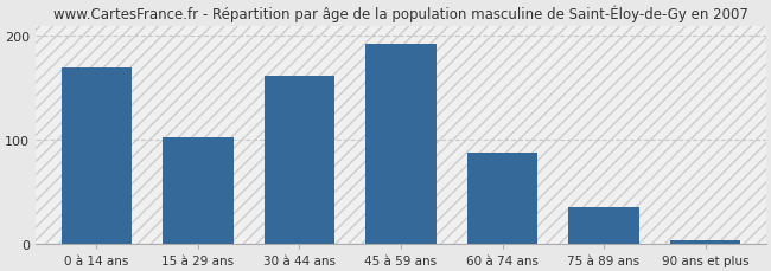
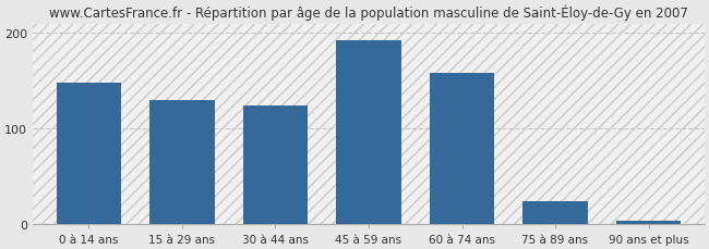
0 à 14 ans: 170 -> 148
15 à 29 ans: 102 -> 130
30 à 44 ans: 162 -> 124
60 à 74 ans: 87 -> 158
75 à 89 ans: 35 -> 24
